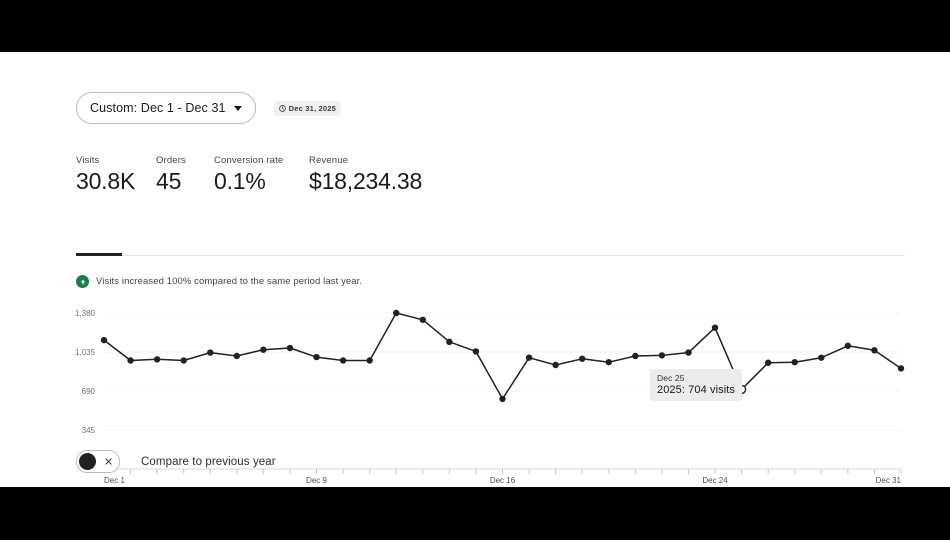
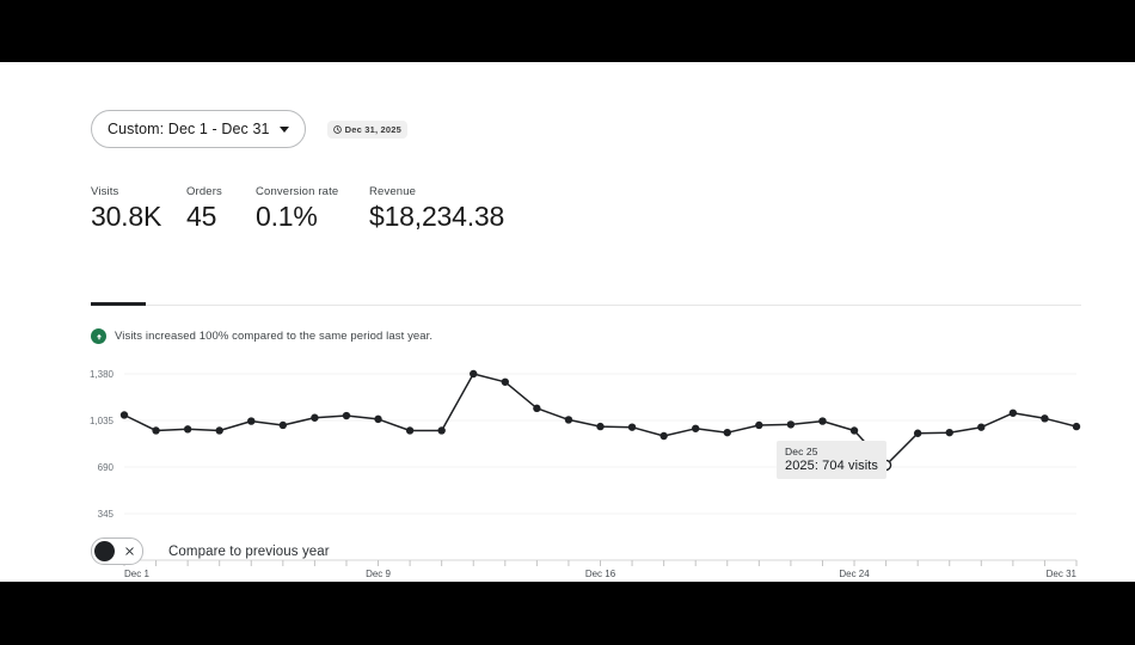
Dec 1: 1140 -> 1080
Dec 9: 990 -> 1040
Dec 16: 620 -> 990
Dec 24: 1250 -> 960
Dec 31: 890 -> 990
